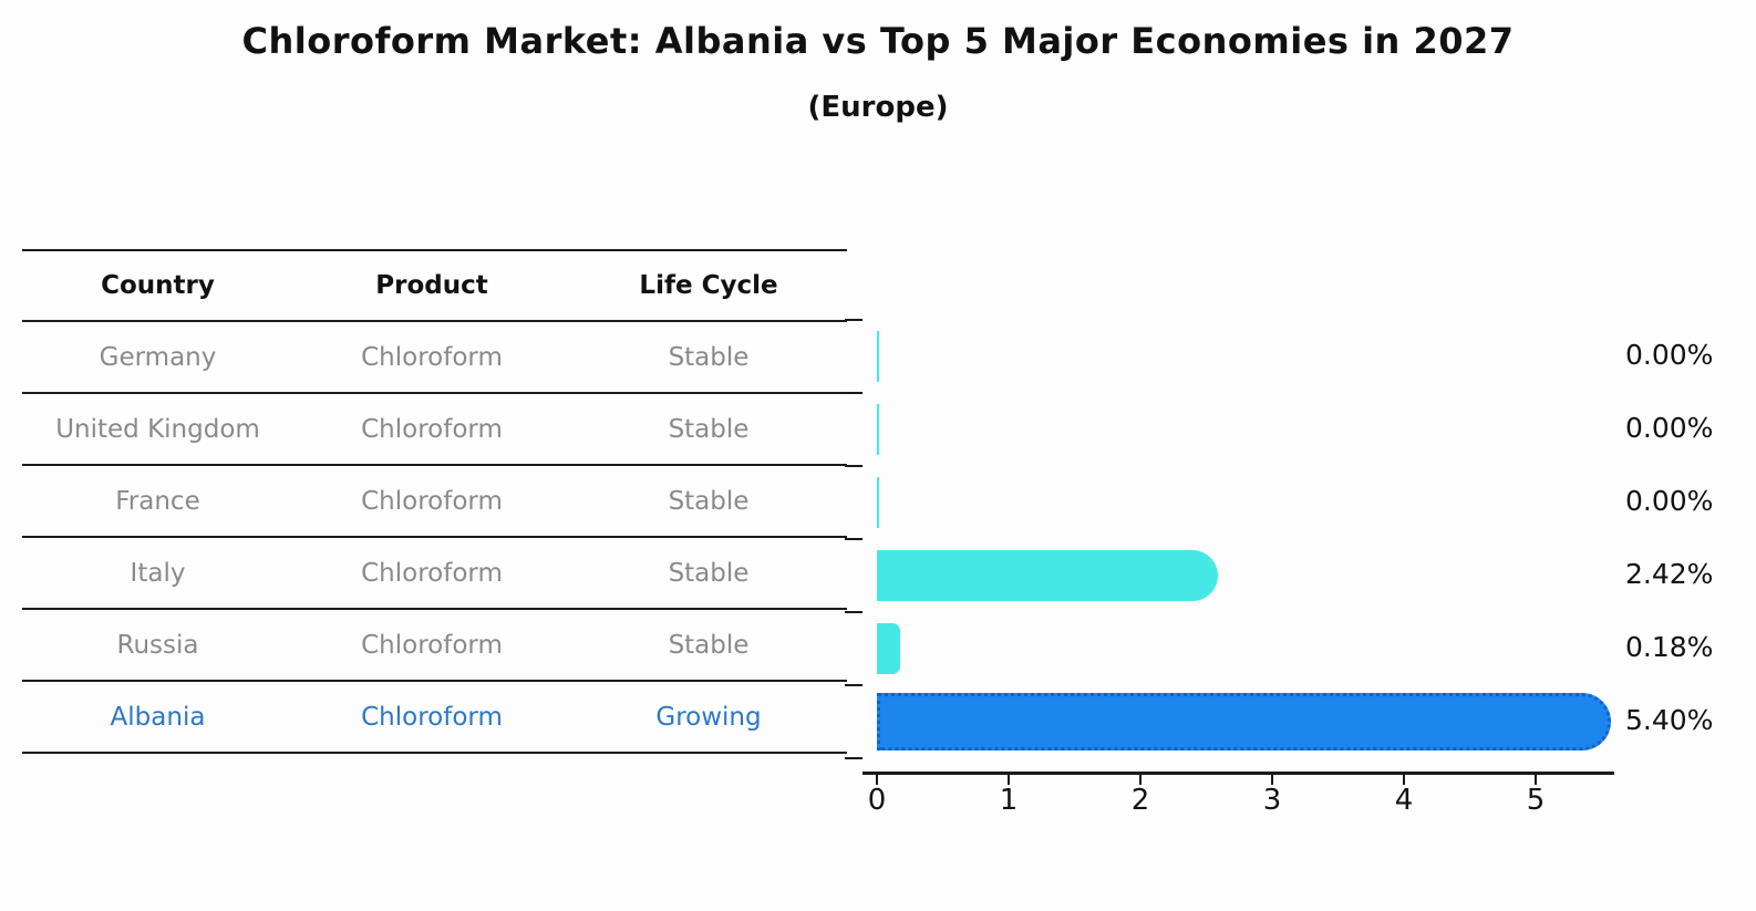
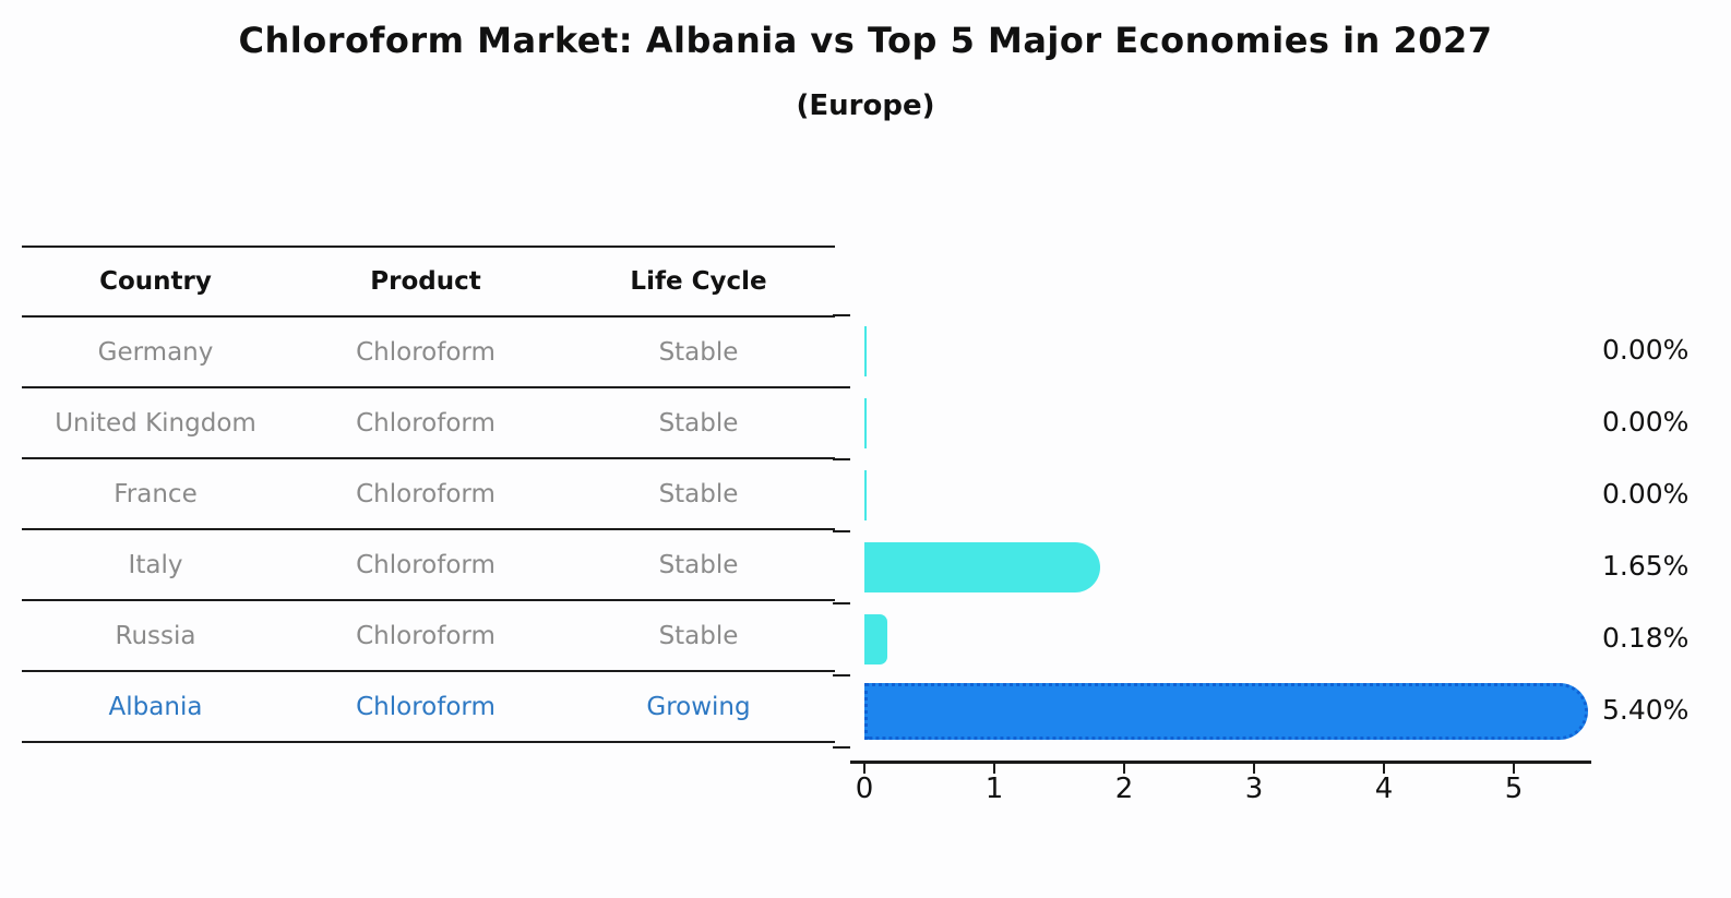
Italy: 2.42% -> 1.65%
